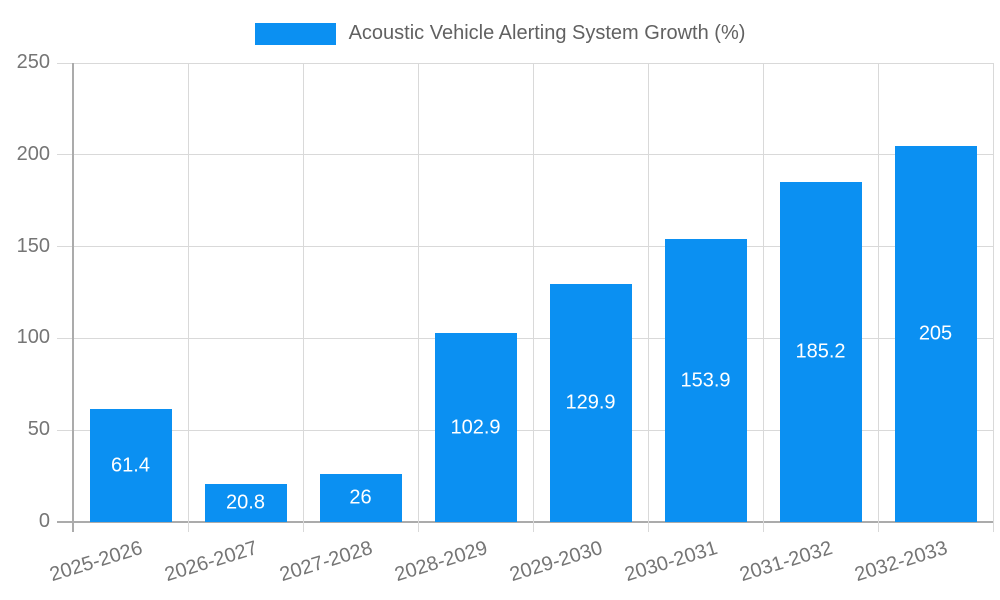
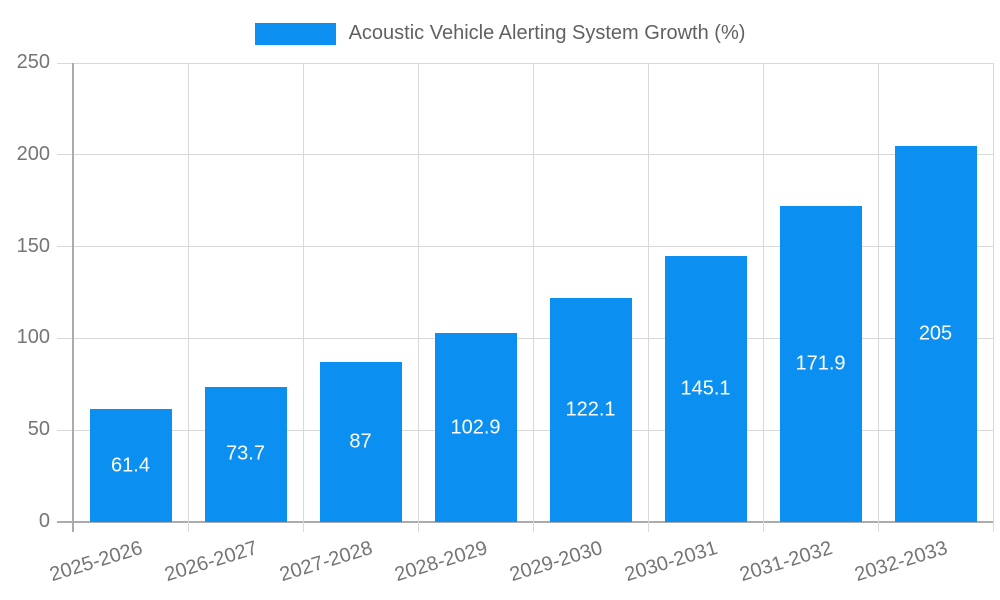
2026-2027: 20.8 -> 73.7
2027-2028: 26 -> 87
2029-2030: 129.9 -> 122.1
2030-2031: 153.9 -> 145.1
2031-2032: 185.2 -> 171.9
